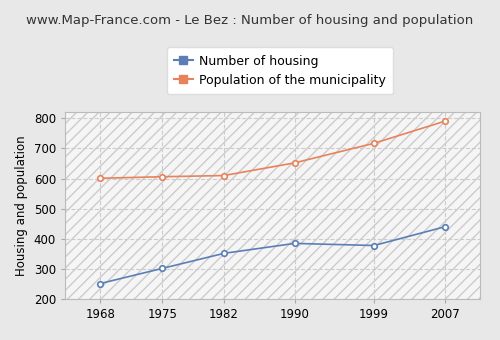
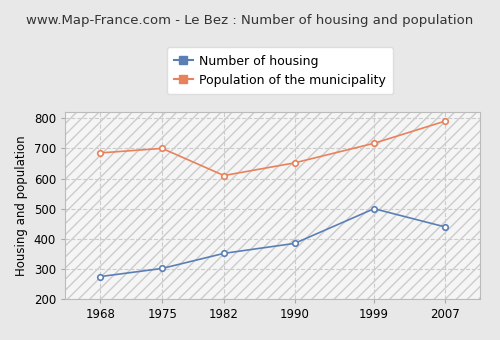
Number of housing/1968: 252 -> 275
Population of the municipality/1968: 601 -> 685
Population of the municipality/1975: 606 -> 700
Number of housing/1999: 378 -> 500
